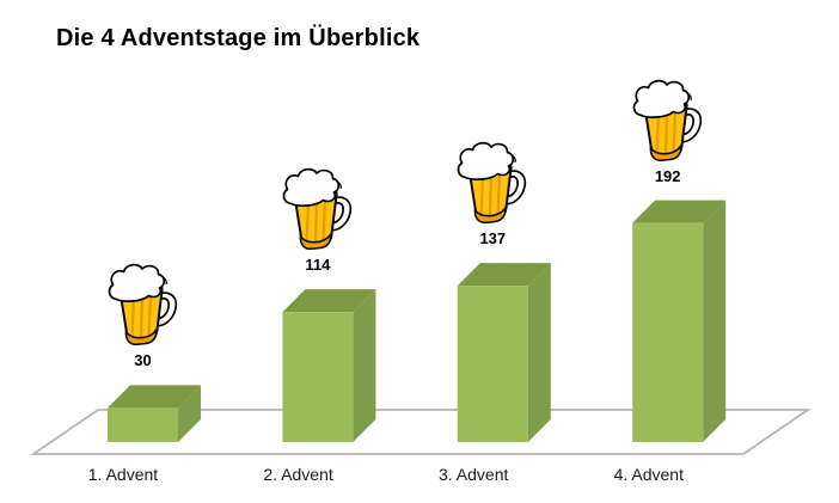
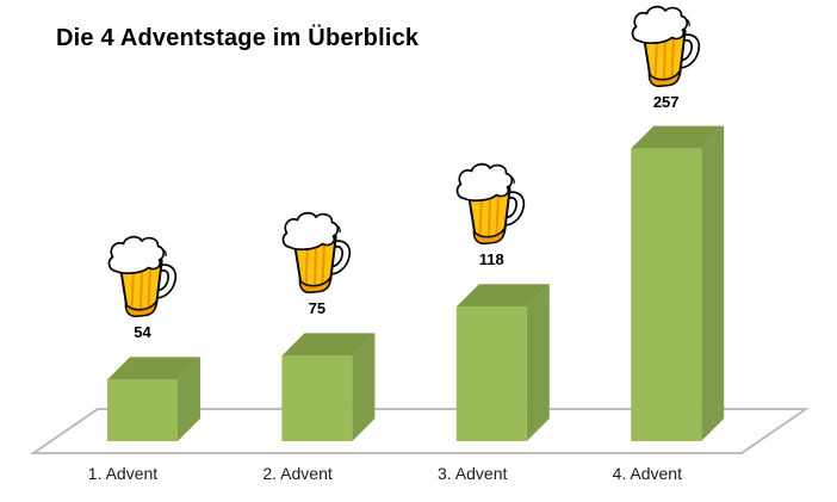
1. Advent: 30 -> 54
2. Advent: 114 -> 75
3. Advent: 137 -> 118
4. Advent: 192 -> 257
